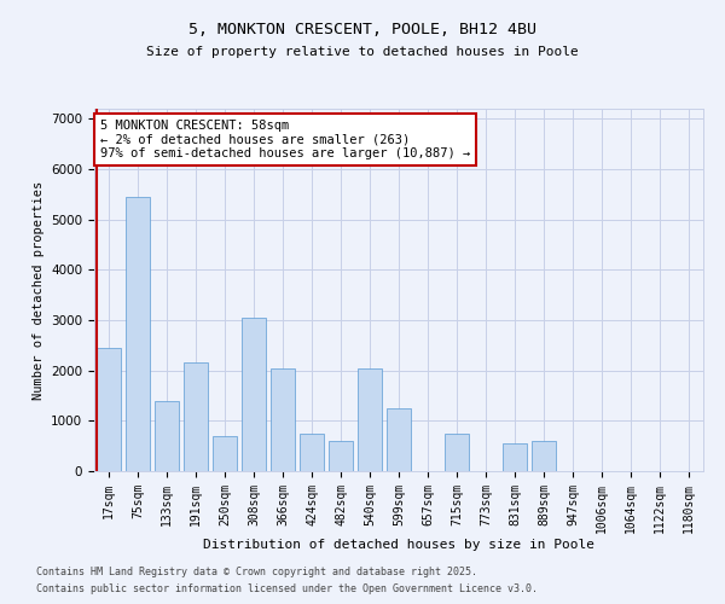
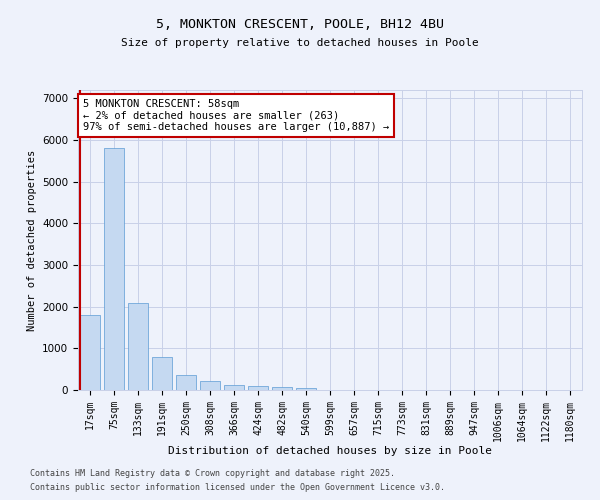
17sqm: 2450 -> 1800
75sqm: 5450 -> 5800
133sqm: 1400 -> 2100
191sqm: 2150 -> 800
250sqm: 700 -> 360
308sqm: 3050 -> 210
366sqm: 2050 -> 130
424sqm: 750 -> 100
482sqm: 600 -> 80
540sqm: 2050 -> 60
599sqm: 1250 -> 10
715sqm: 750 -> 0
831sqm: 550 -> 0
889sqm: 600 -> 0
